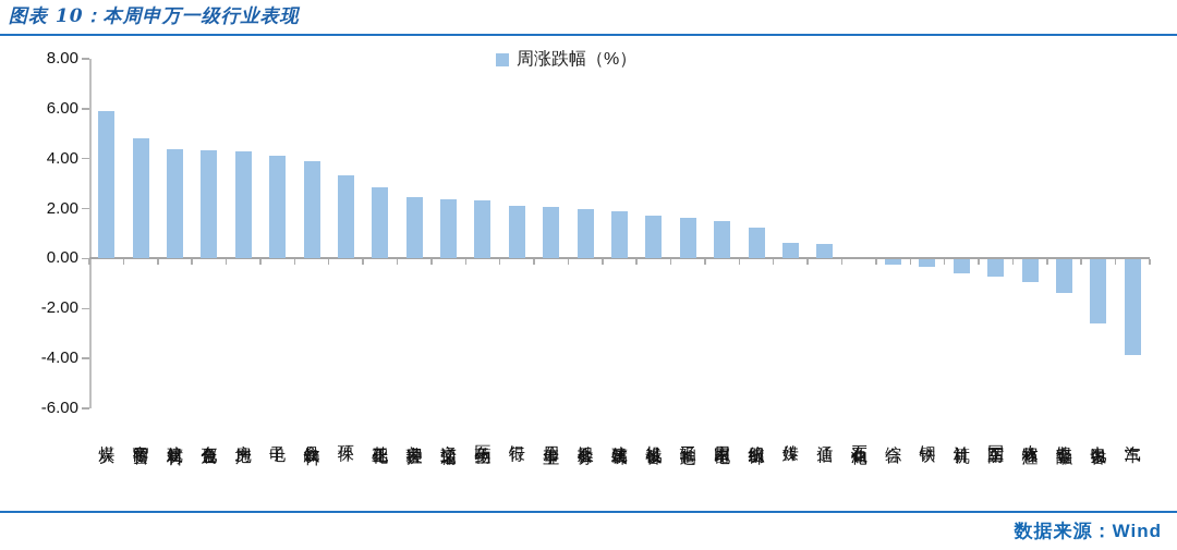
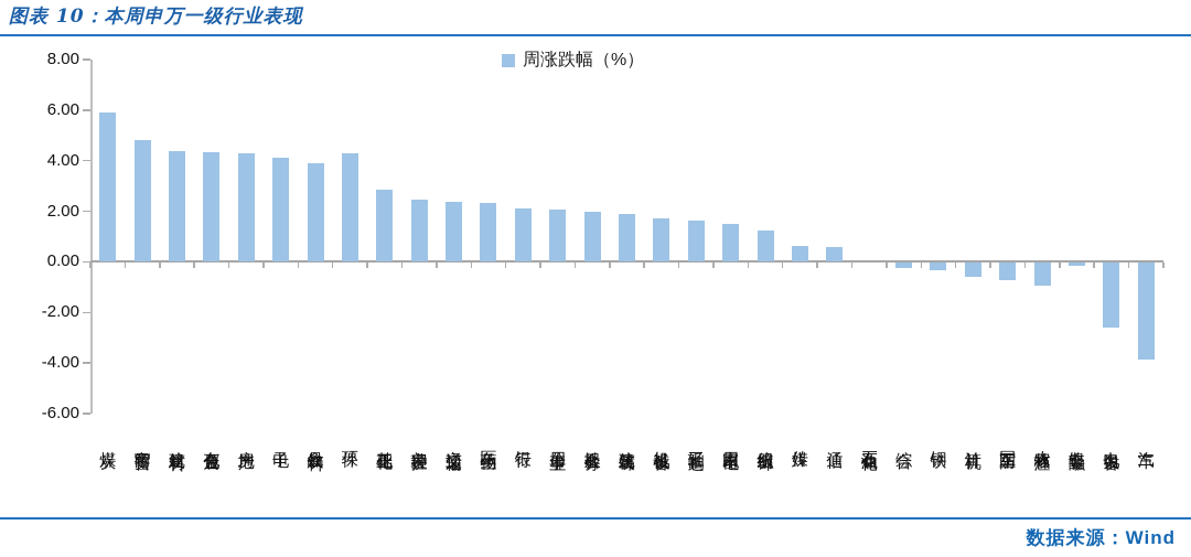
环保: 3.4 -> 4.3
非银金融: -1.4 -> -0.1
